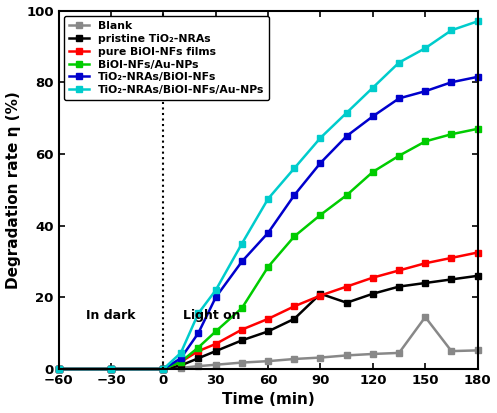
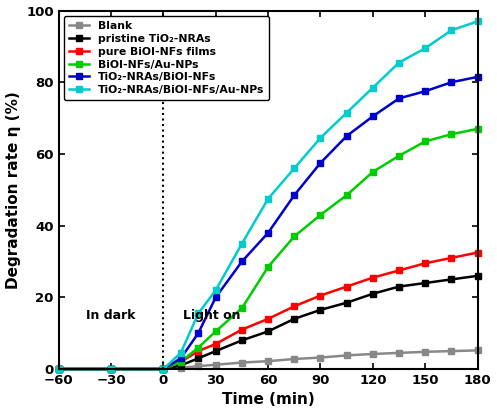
pristine TiO₂-NRAs/90: 21.0 -> 16.5
Blank/150: 14.5 -> 4.8
